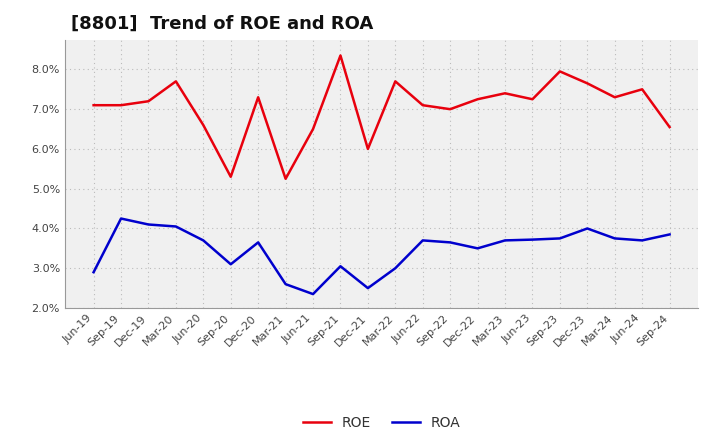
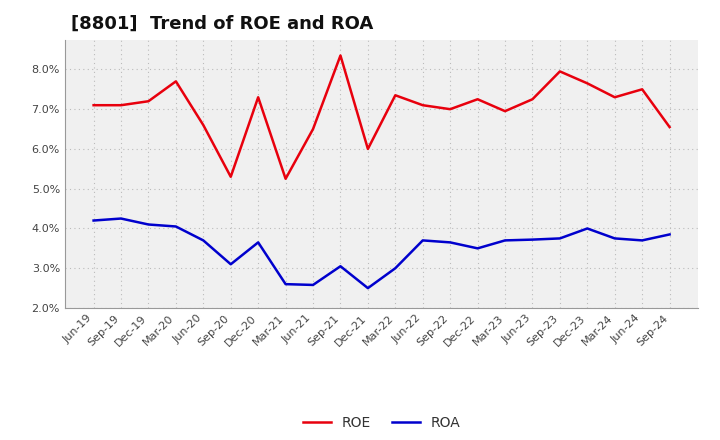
ROA/Jun-19: 2.90% -> 4.20%
ROA/Jun-21: 2.35% -> 2.58%
ROE/Mar-22: 7.70% -> 7.35%
ROE/Mar-23: 7.40% -> 6.95%
